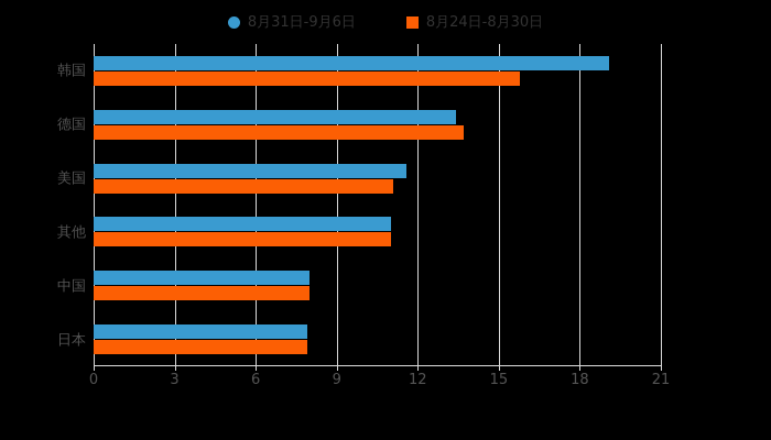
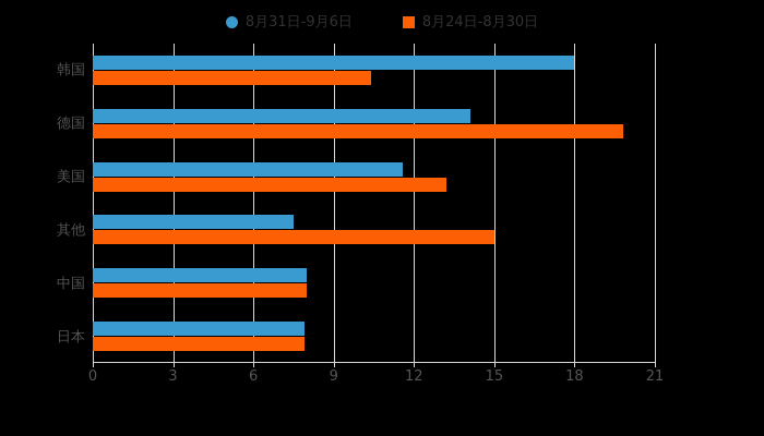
8月31日-9月6日/韩国: 19.1 -> 18.0
8月24日-8月30日/韩国: 15.8 -> 10.4
8月31日-9月6日/德国: 13.4 -> 14.1
8月24日-8月30日/德国: 13.7 -> 19.8
8月24日-8月30日/美国: 11.1 -> 13.2
8月31日-9月6日/其他: 11.0 -> 7.5
8月24日-8月30日/其他: 11.0 -> 15.0
